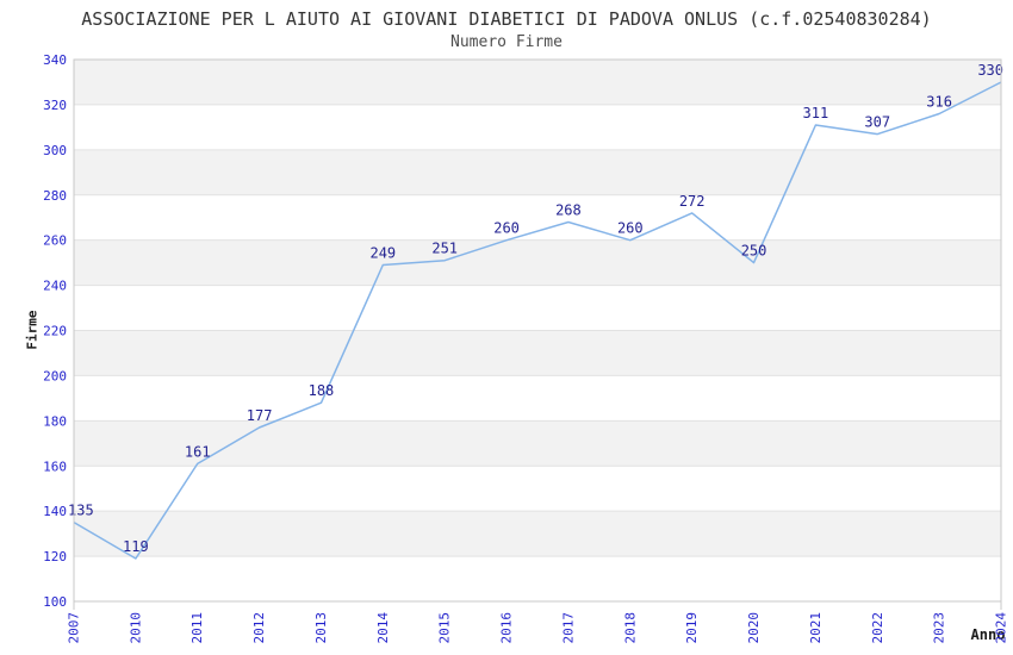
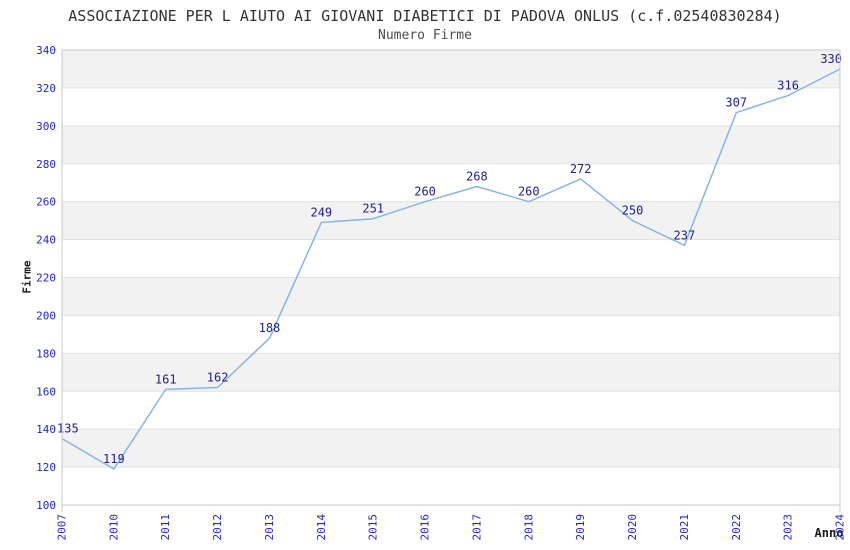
2012: 177 -> 162
2021: 311 -> 237
